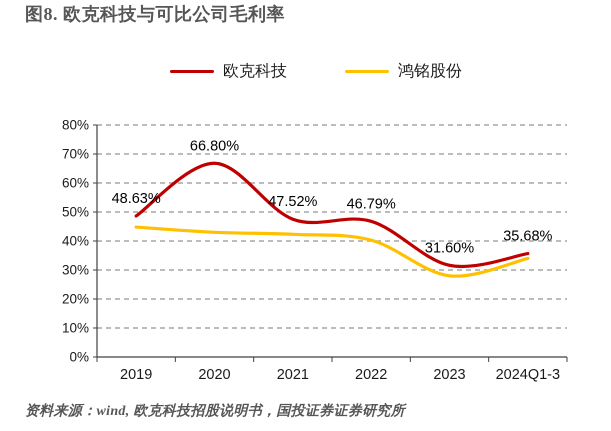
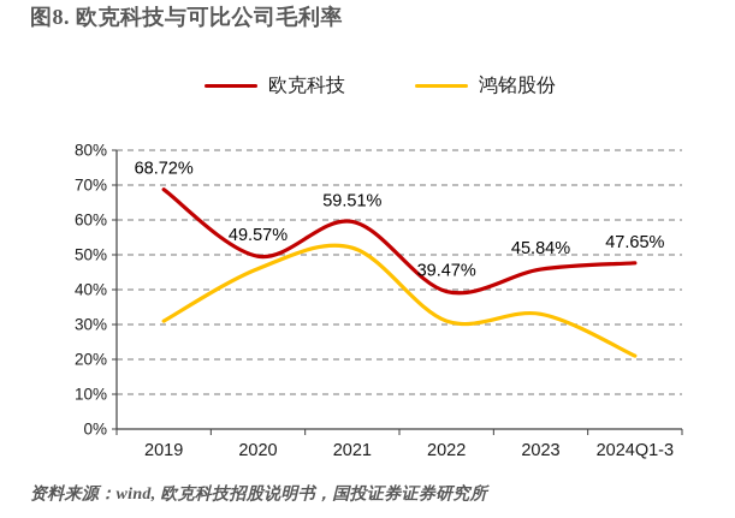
欧克科技/2019: 48.63% -> 68.72%
鸿铭股份/2019: 45% -> 31%
欧克科技/2020: 66.80% -> 49.57%
鸿铭股份/2020: 43% -> 46%
欧克科技/2021: 47.52% -> 59.51%
鸿铭股份/2021: 42% -> 52%
欧克科技/2022: 46.79% -> 39.47%
鸿铭股份/2022: 40% -> 31%
欧克科技/2023: 31.60% -> 45.84%
鸿铭股份/2023: 28% -> 33%
欧克科技/2024Q1-3: 35.68% -> 47.65%
鸿铭股份/2024Q1-3: 34% -> 21%
